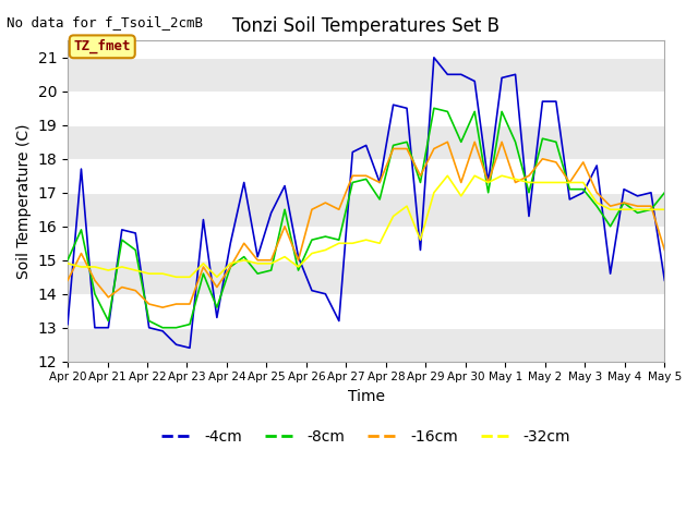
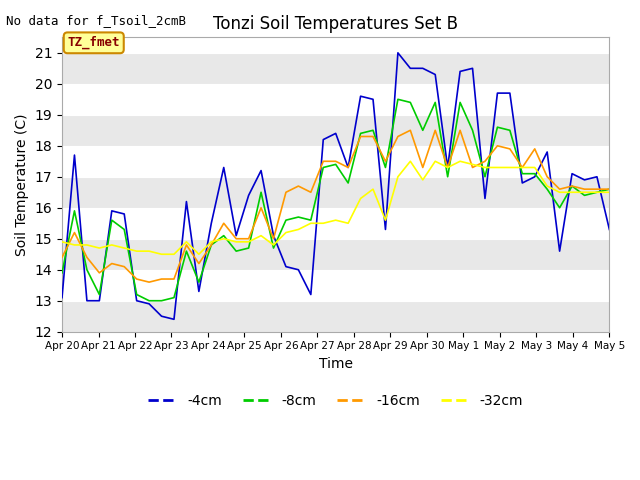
-8cm/Apr 20: 15.0 -> 13.9
-4cm/May 5: 14.4 -> 15.3
-8cm/May 5: 17.0 -> 16.6
-16cm/May 5: 15.3 -> 16.6
